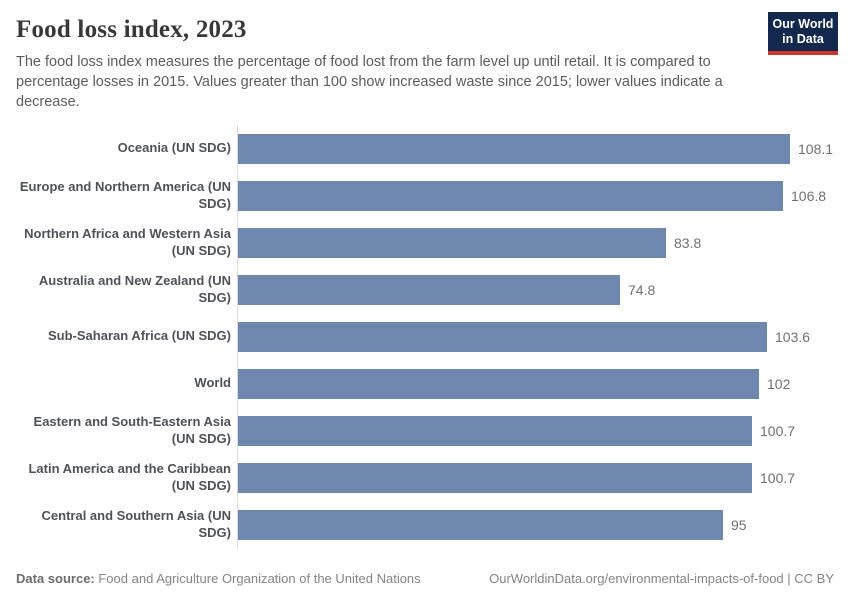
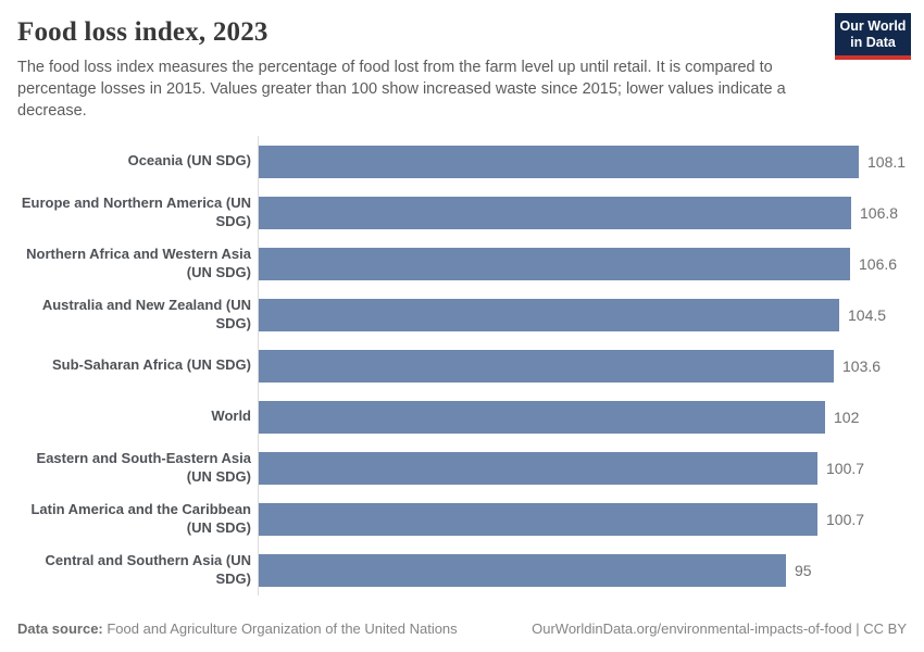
Northern Africa and Western Asia (UN SDG): 83.8 -> 106.6
Australia and New Zealand (UN SDG): 74.8 -> 104.5
